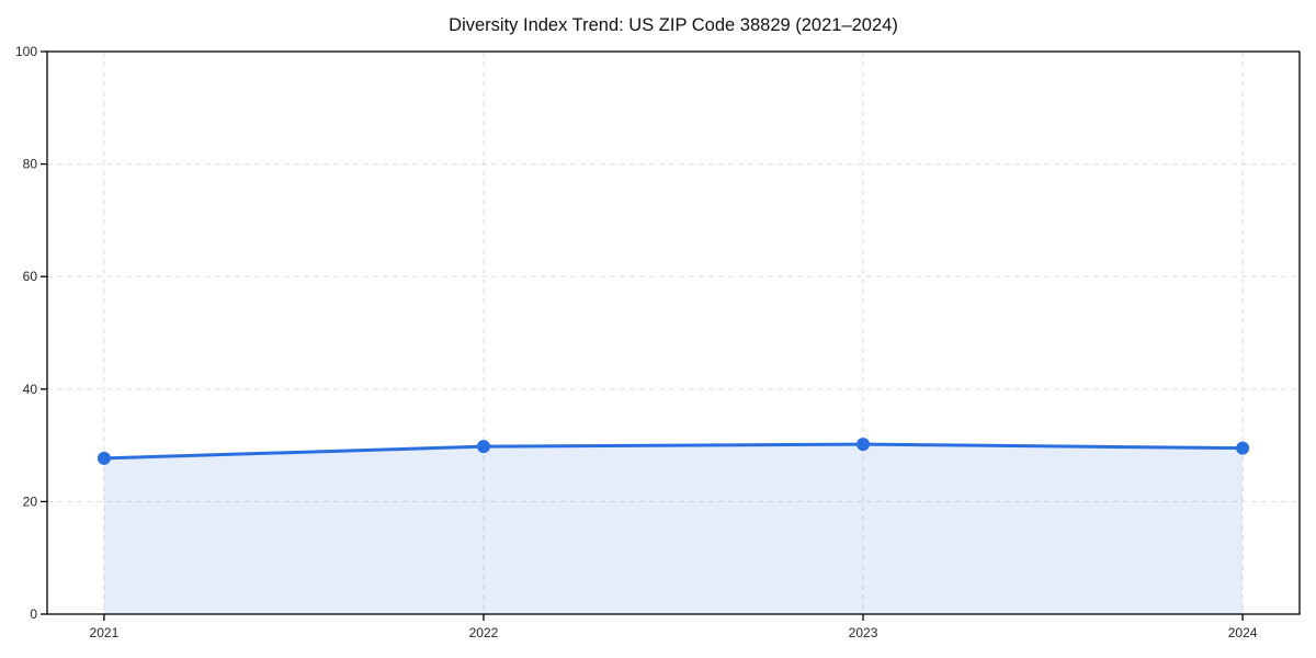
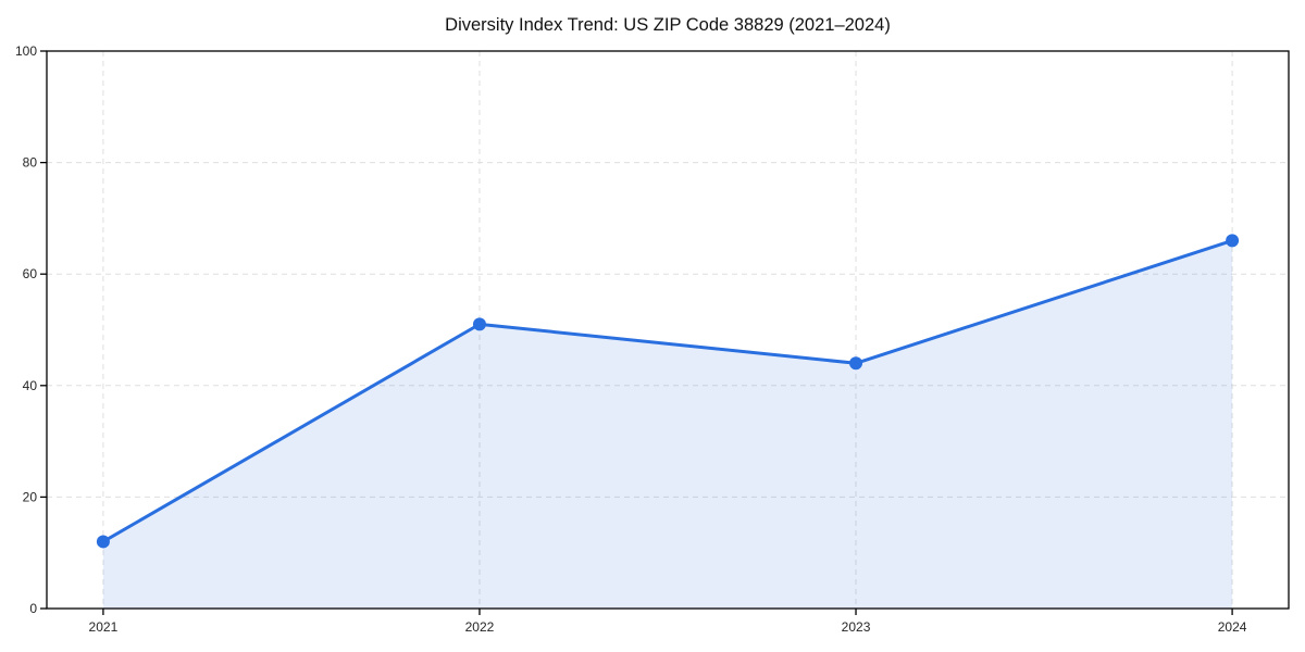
2021: 28 -> 12
2022: 30 -> 51
2023: 30 -> 44
2024: 30 -> 66
